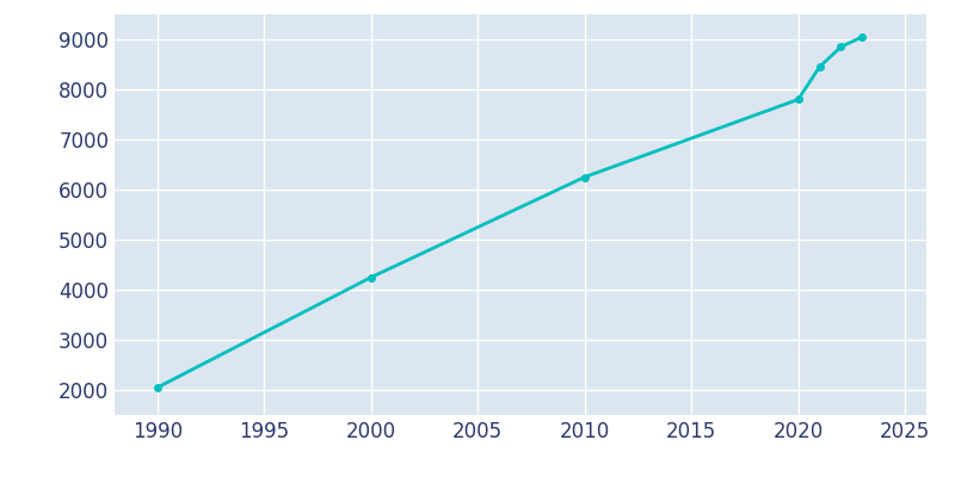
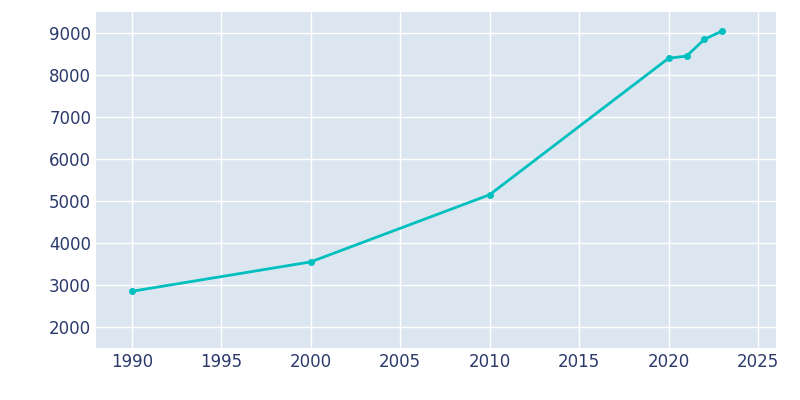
1990: 2050 -> 2850
2000: 4250 -> 3550
2010: 6250 -> 5150
2020: 7800 -> 8400
